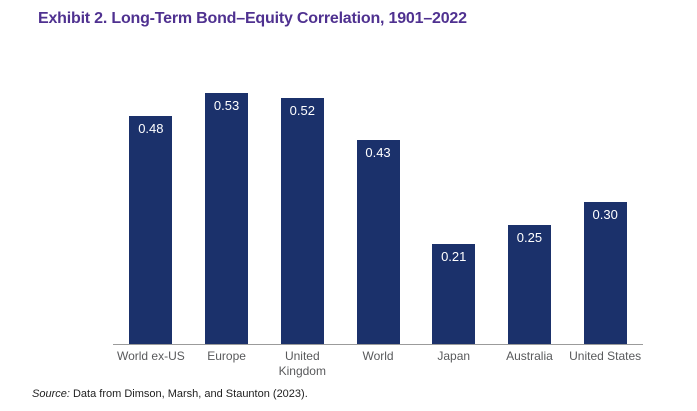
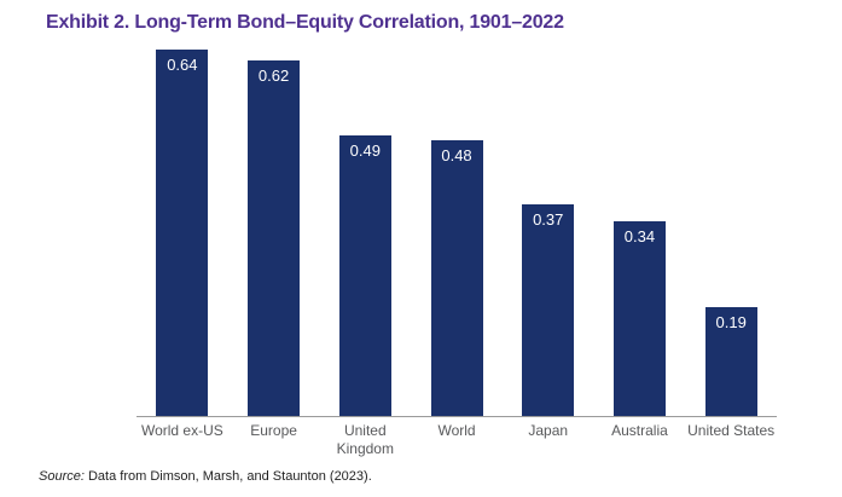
World ex-US: 0.48 -> 0.64
Europe: 0.53 -> 0.62
United Kingdom: 0.52 -> 0.49
World: 0.43 -> 0.48
Japan: 0.21 -> 0.37
Australia: 0.25 -> 0.34
United States: 0.30 -> 0.19
